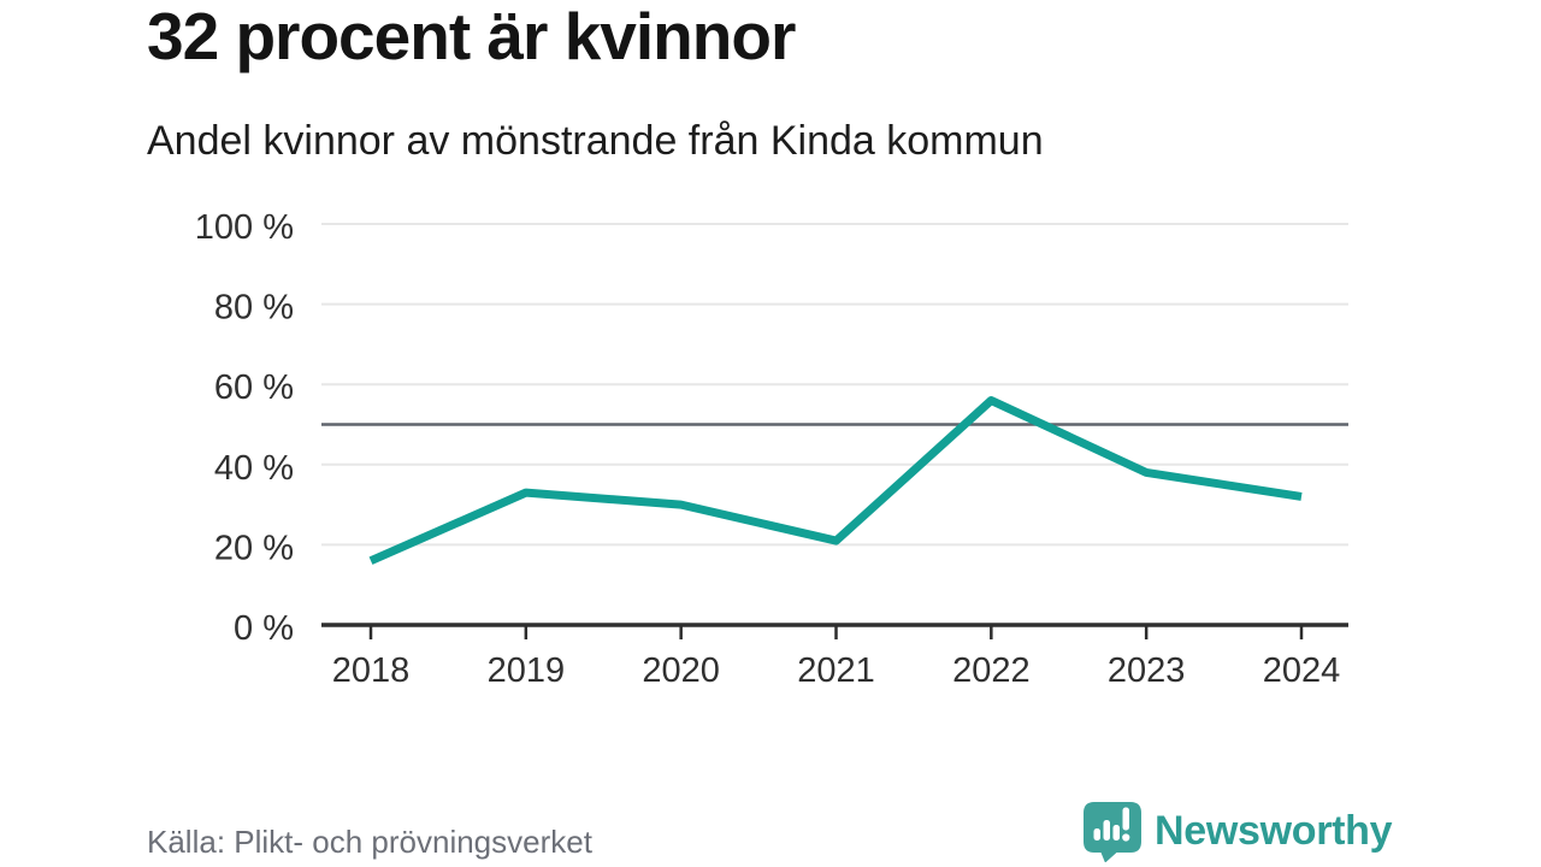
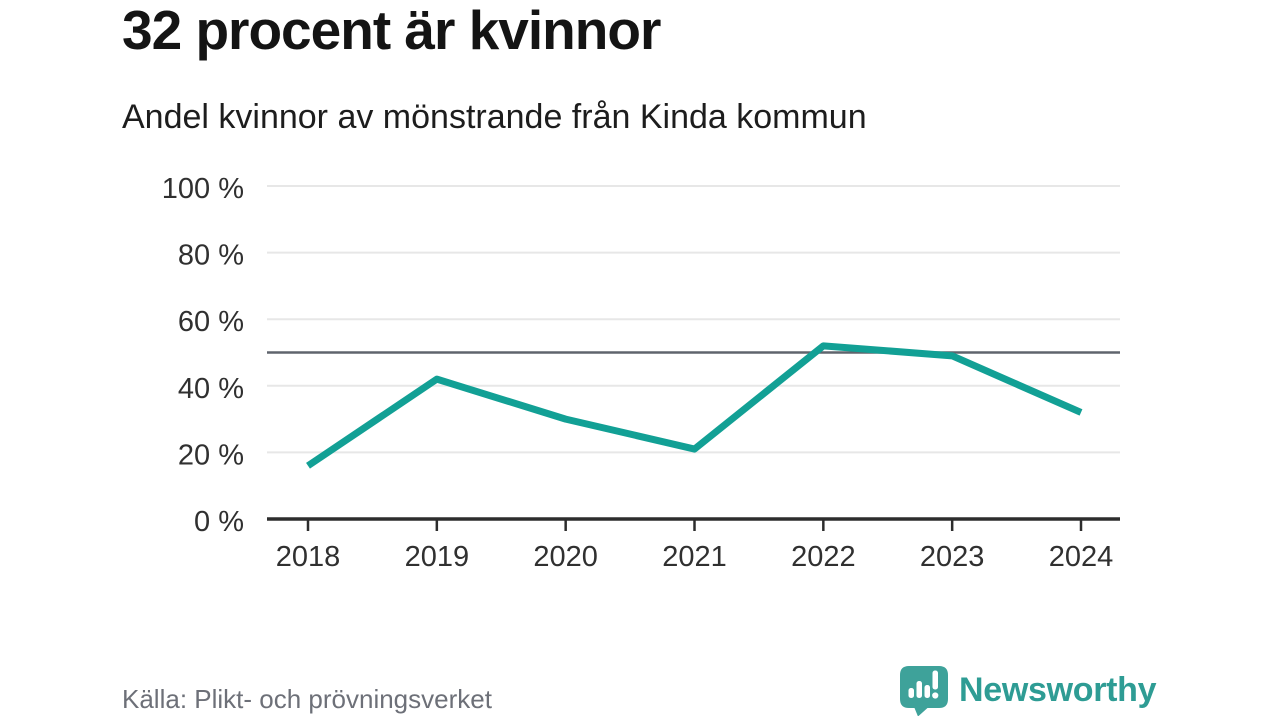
2019: 33% -> 42%
2022: 56% -> 52%
2023: 38% -> 49%
